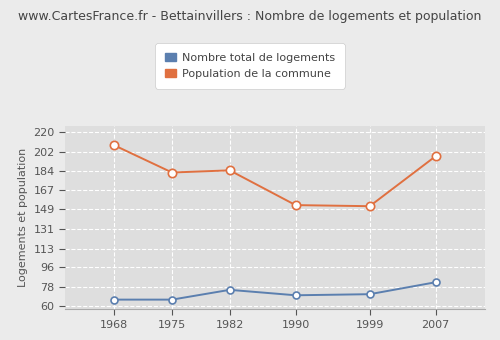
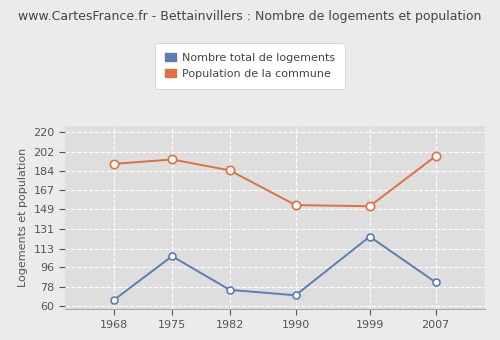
Population de la commune/1968: 208 -> 191
Nombre total de logements/1975: 66 -> 106
Population de la commune/1975: 183 -> 195
Nombre total de logements/1999: 71 -> 124
